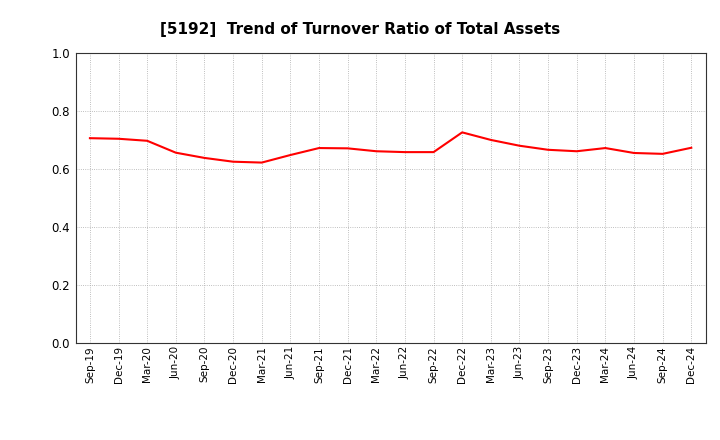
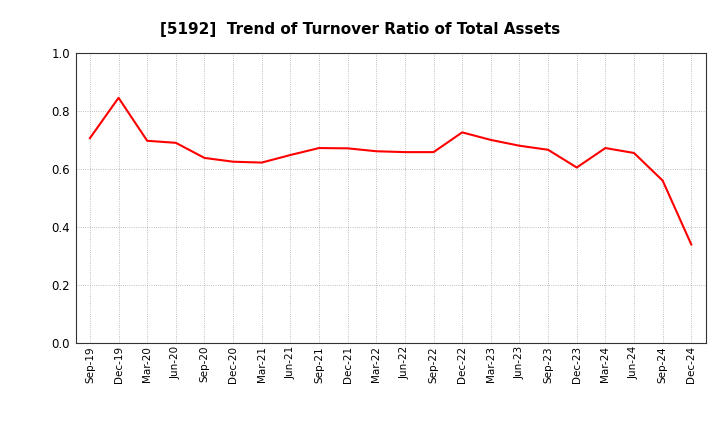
Dec-19: 0.704 -> 0.845
Jun-20: 0.656 -> 0.690
Dec-23: 0.661 -> 0.605
Sep-24: 0.652 -> 0.560
Dec-24: 0.673 -> 0.340
